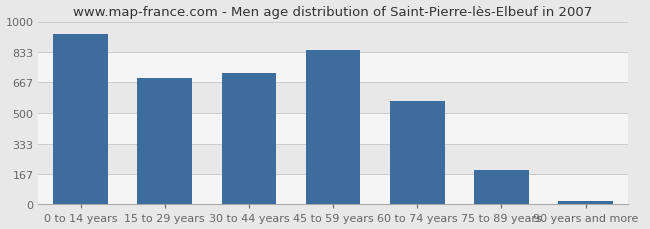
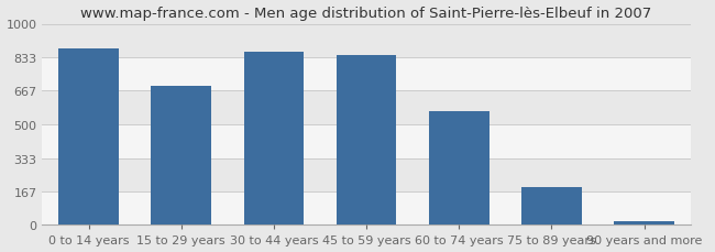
0 to 14 years: 930 -> 880
30 to 44 years: 720 -> 860
